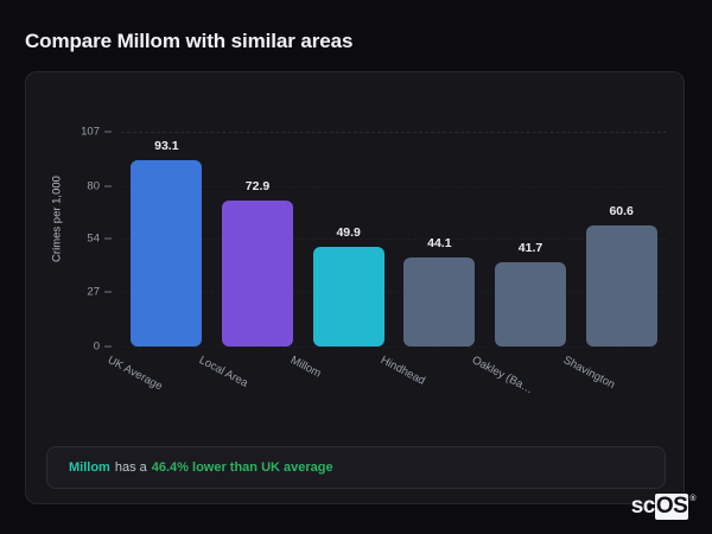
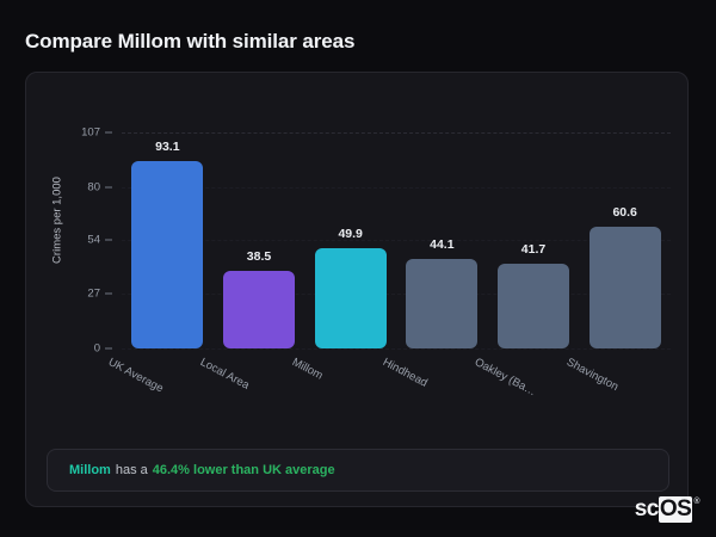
Local Area: 72.9 -> 38.5
